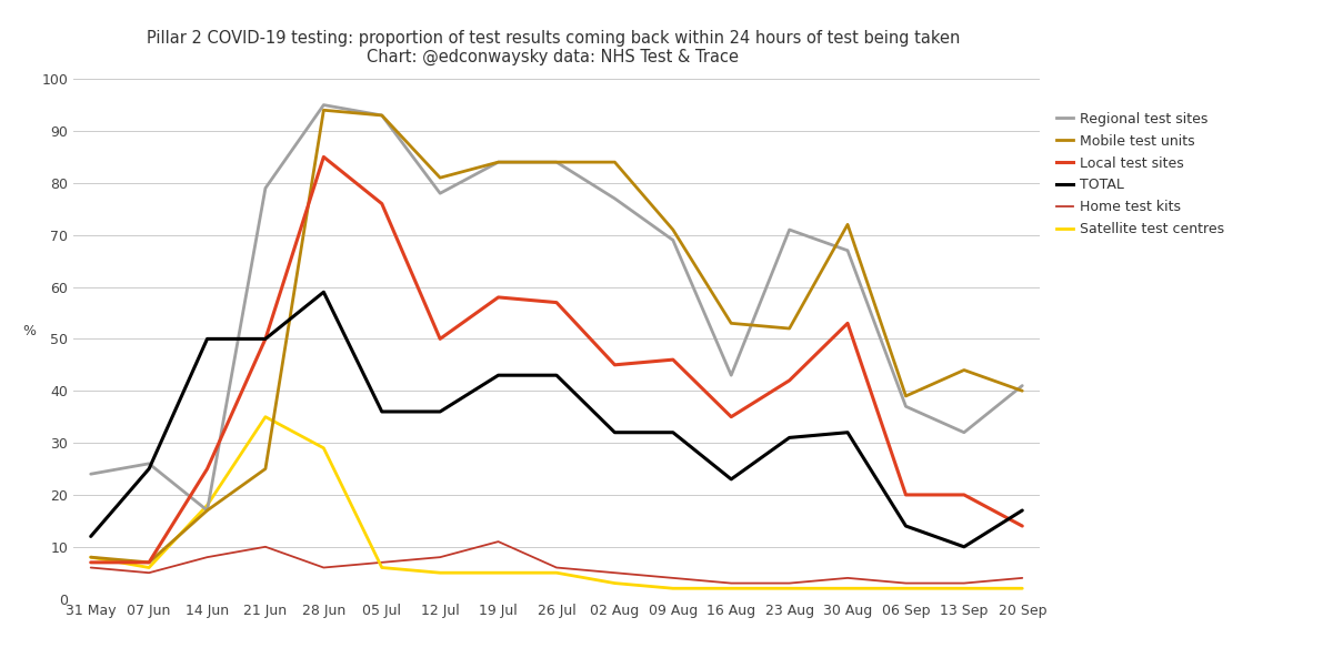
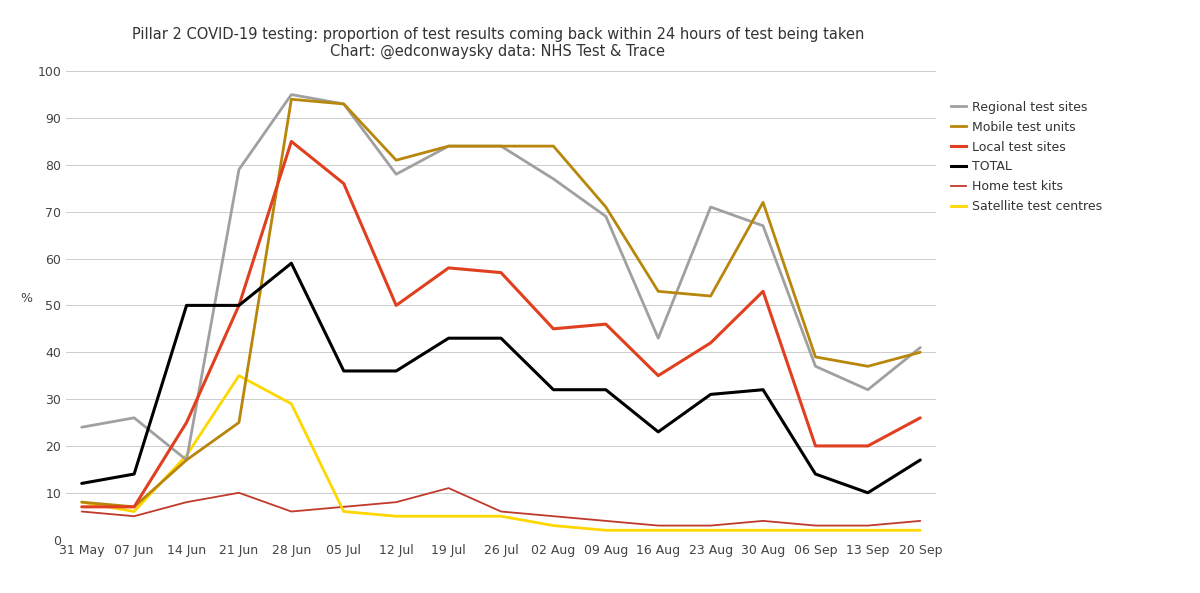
TOTAL/07 Jun: 25 -> 14
Mobile test units/13 Sep: 44 -> 37
Local test sites/20 Sep: 14 -> 26
